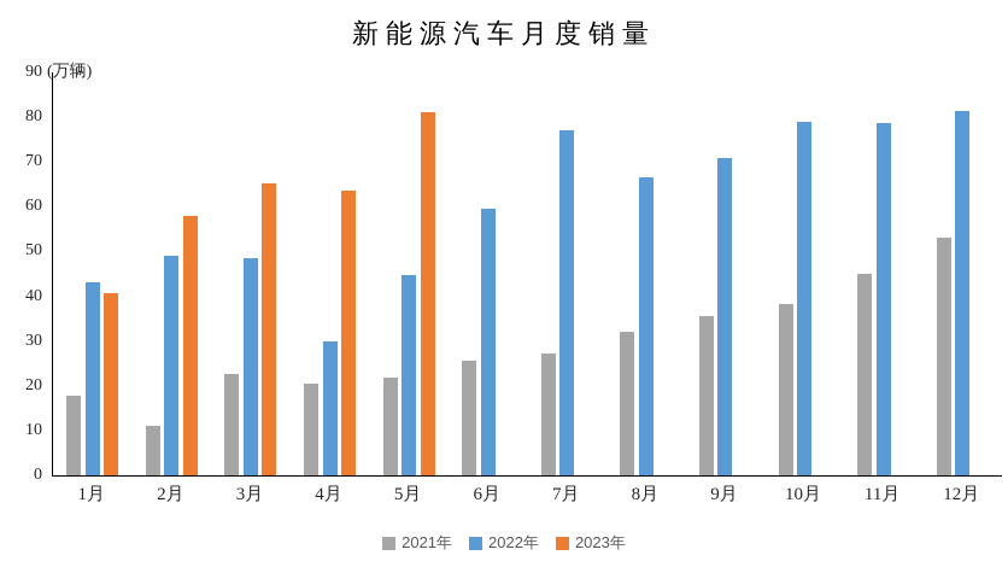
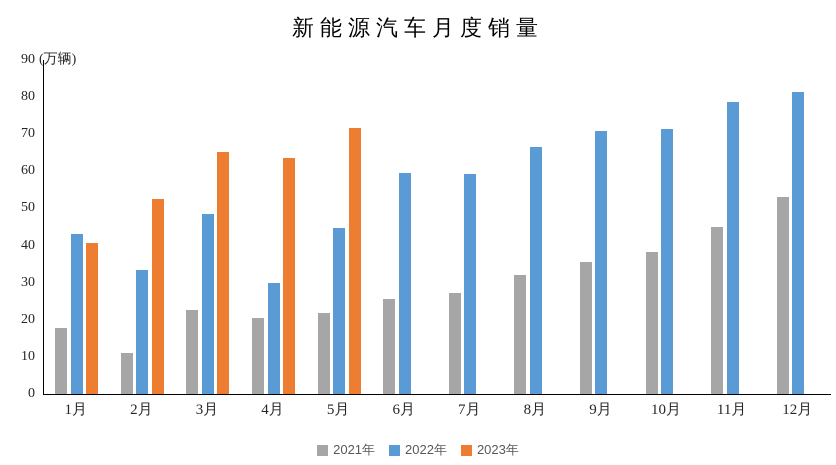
2022年/2月: 49 -> 33
2023年/2月: 58 -> 52
2023年/5月: 81 -> 72
2022年/7月: 77 -> 59
2022年/10月: 79 -> 71
